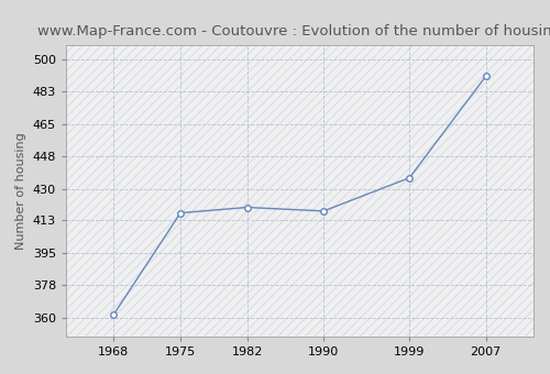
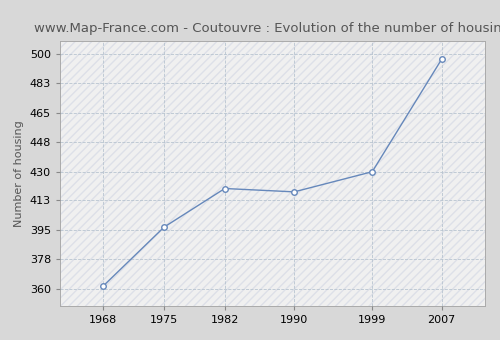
1975: 417 -> 397
1999: 436 -> 430
2007: 491 -> 497
